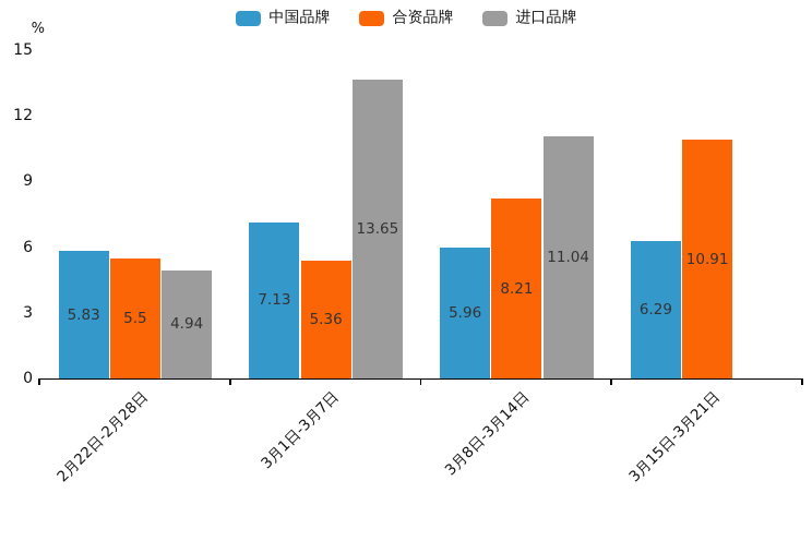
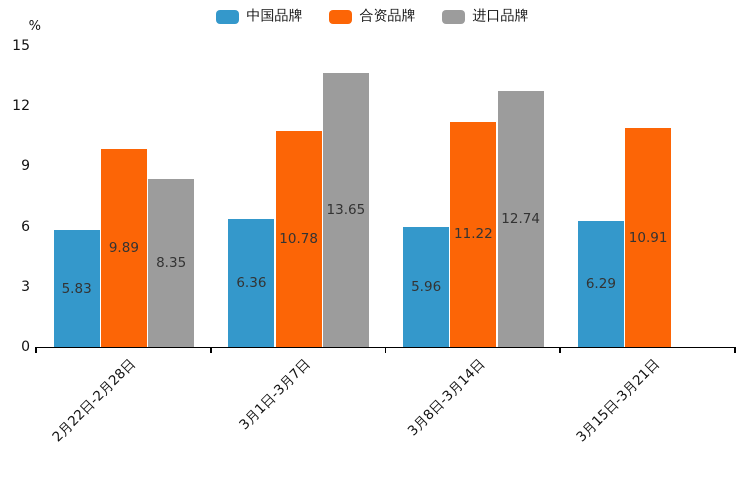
合资品牌/2月22日-2月28日: 5.5 -> 9.89
进口品牌/2月22日-2月28日: 4.94 -> 8.35
中国品牌/3月1日-3月7日: 7.13 -> 6.36
合资品牌/3月1日-3月7日: 5.36 -> 10.78
合资品牌/3月8日-3月14日: 8.21 -> 11.22
进口品牌/3月8日-3月14日: 11.04 -> 12.74
